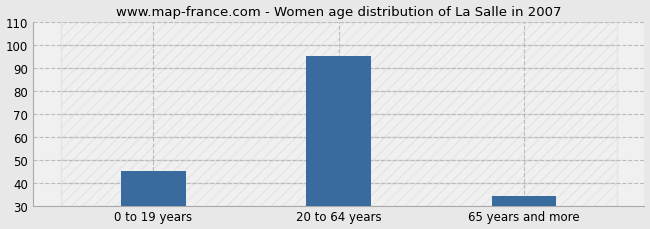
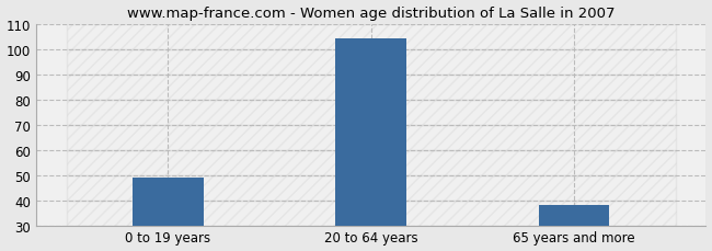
0 to 19 years: 45 -> 49
20 to 64 years: 95 -> 104
65 years and more: 34 -> 38
